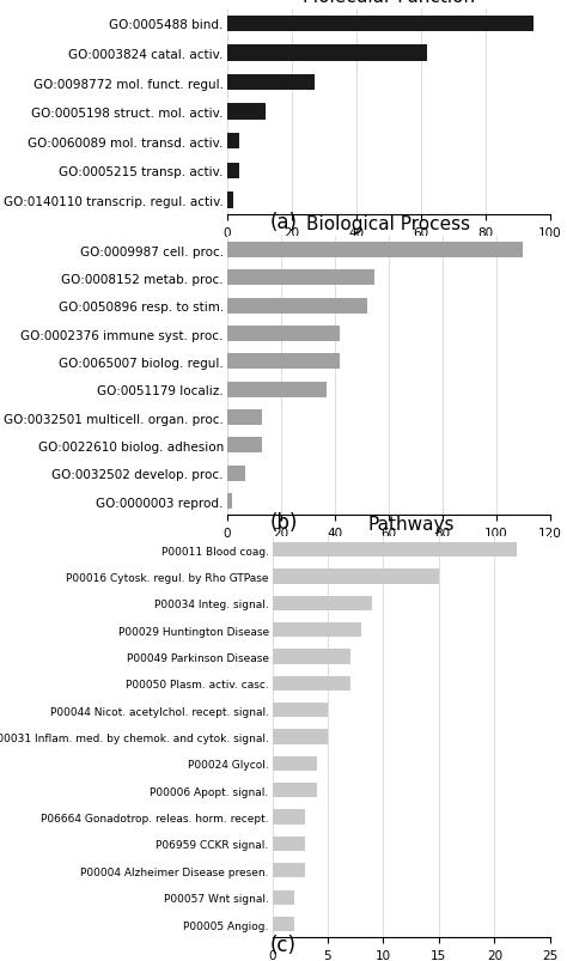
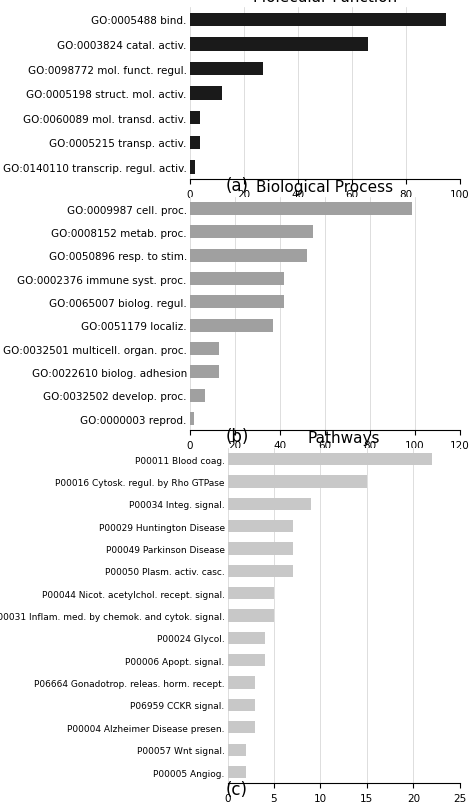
GO:0003824 catal. activ.: 62 -> 66
Biological Process/GO:0009987 cell. proc.: 110 -> 99
Pathways/P00029 Huntington Disease: 8 -> 7
